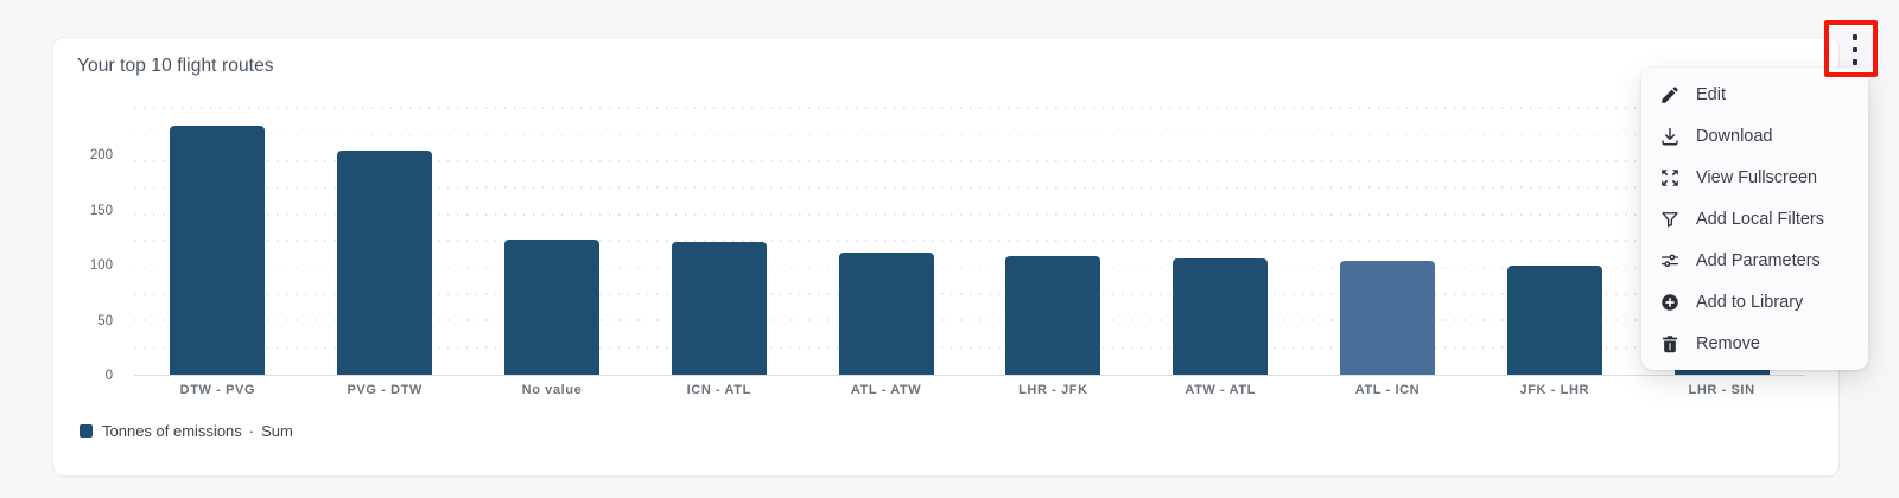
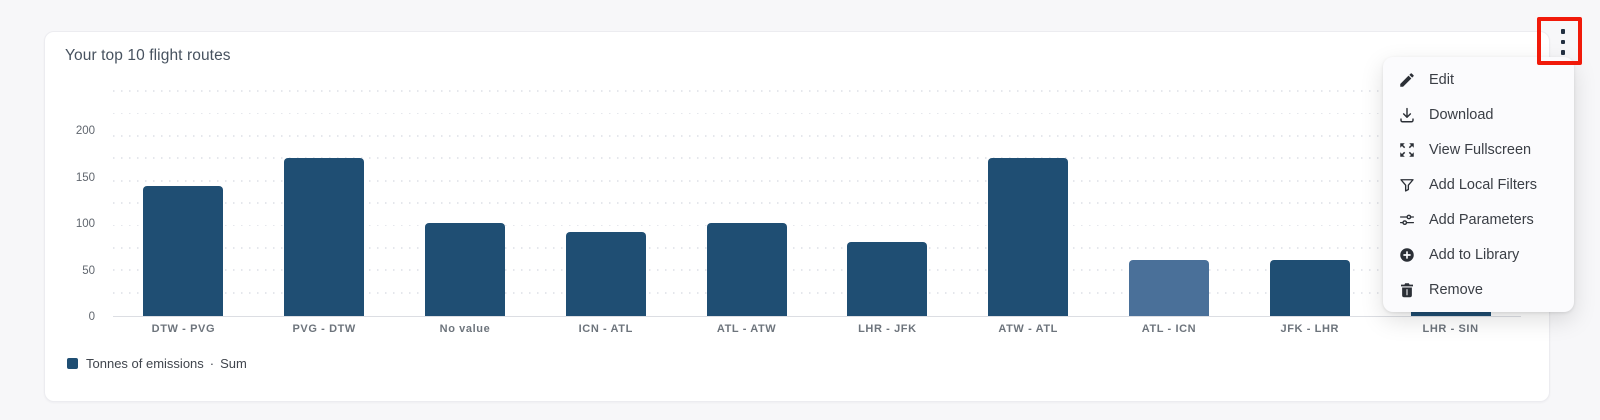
DTW - PVG: 230 -> 140
PVG - DTW: 200 -> 170
No value: 120 -> 100
ICN - ATL: 120 -> 90
ATL - ATW: 110 -> 100
LHR - JFK: 110 -> 80
ATW - ATL: 100 -> 170
ATL - ICN: 100 -> 60
JFK - LHR: 100 -> 60
